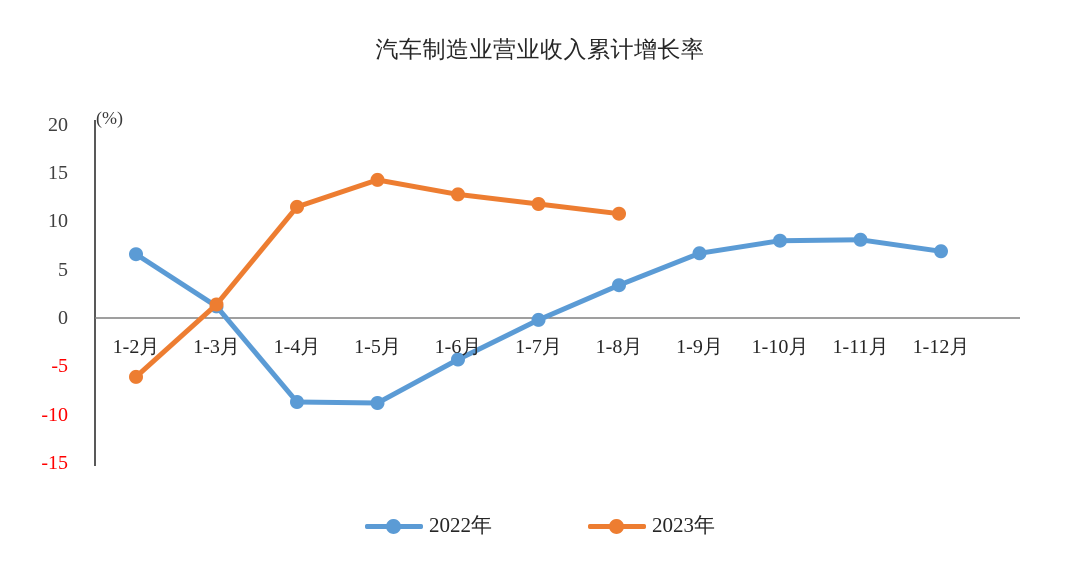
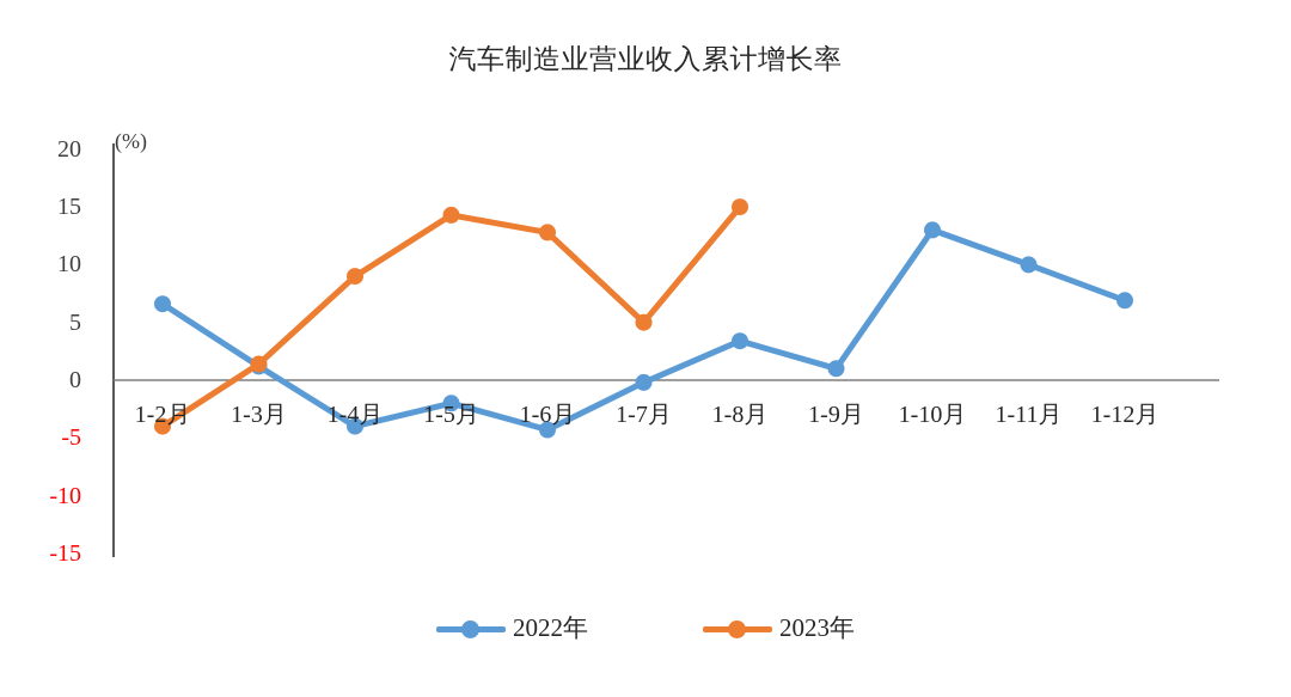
2023年/1-2月: -6 -> -4
2022年/1-4月: -9 -> -4
2023年/1-4月: 12 -> 9
2022年/1-5月: -9 -> -2
2023年/1-7月: 12 -> 5
2023年/1-8月: 11 -> 15
2022年/1-9月: 7 -> 1
2022年/1-10月: 8 -> 13
2022年/1-11月: 8 -> 10
